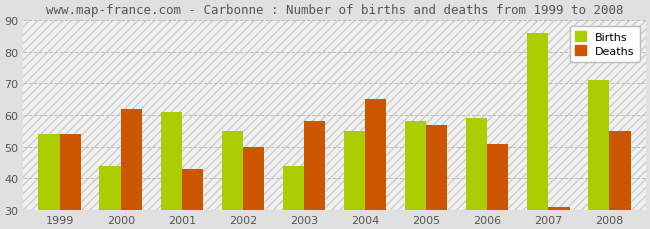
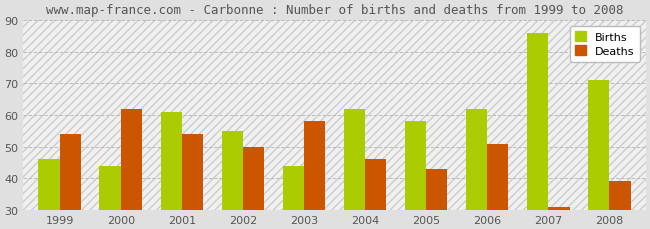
Births/1999: 54 -> 46
Deaths/2001: 43 -> 54
Births/2004: 55 -> 62
Deaths/2004: 65 -> 46
Deaths/2005: 57 -> 43
Births/2006: 59 -> 62
Deaths/2008: 55 -> 39
